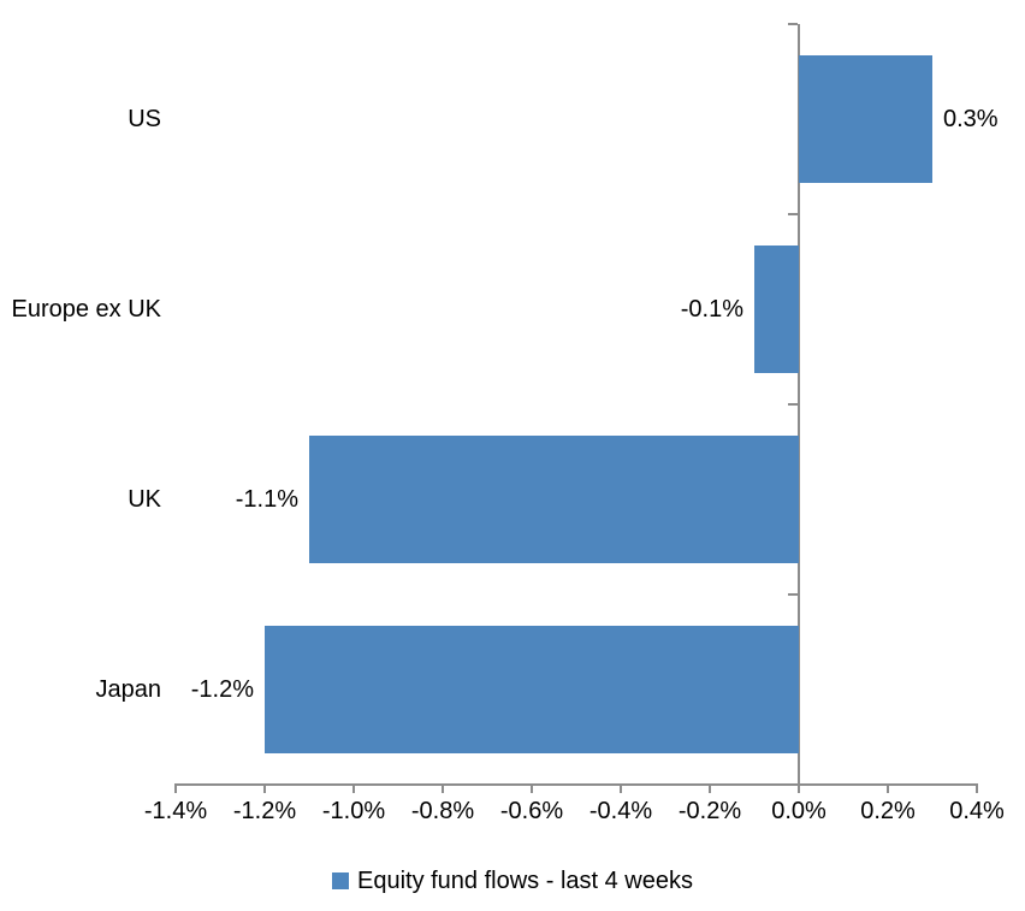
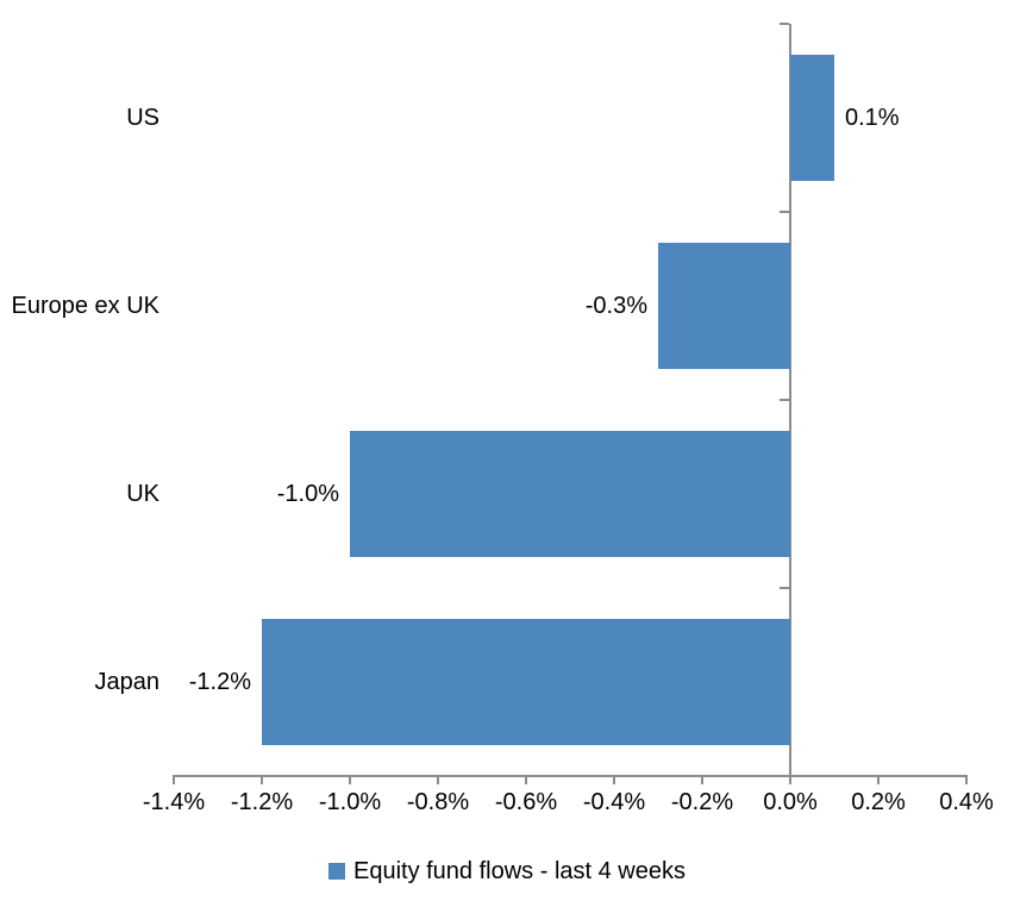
US: 0.3% -> 0.1%
Europe ex UK: -0.1% -> -0.3%
UK: -1.1% -> -1.0%
